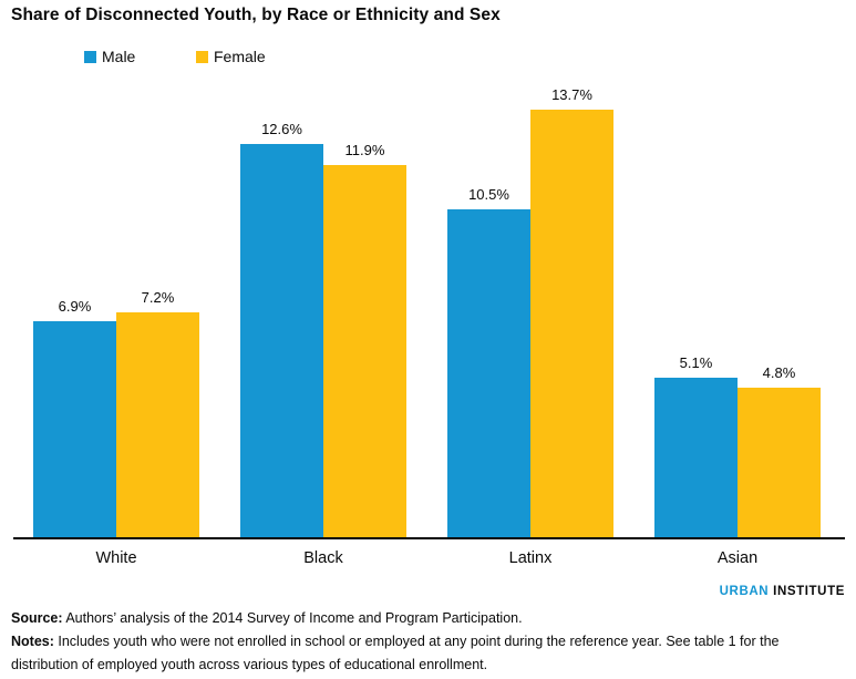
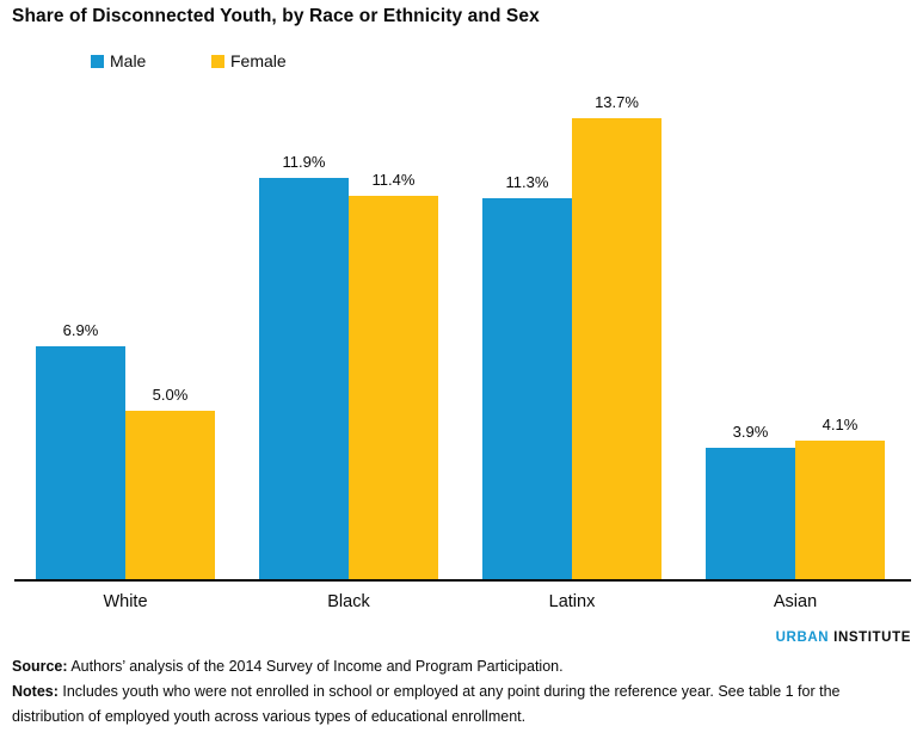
Female/White: 7.2% -> 5.0%
Male/Black: 12.6% -> 11.9%
Female/Black: 11.9% -> 11.4%
Male/Latinx: 10.5% -> 11.3%
Male/Asian: 5.1% -> 3.9%
Female/Asian: 4.8% -> 4.1%
